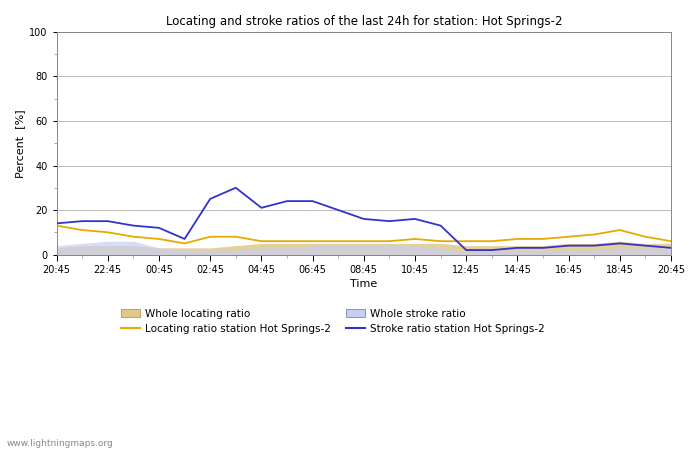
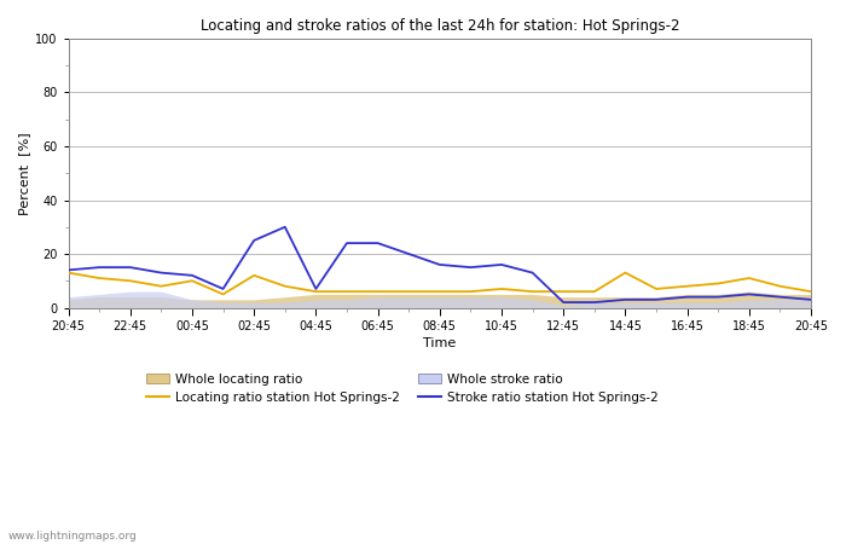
Locating ratio station Hot Springs-2/00:45: 7 -> 10
Locating ratio station Hot Springs-2/02:45: 8 -> 12
Stroke ratio station Hot Springs-2/04:45: 21 -> 7
Locating ratio station Hot Springs-2/14:45: 7 -> 13
